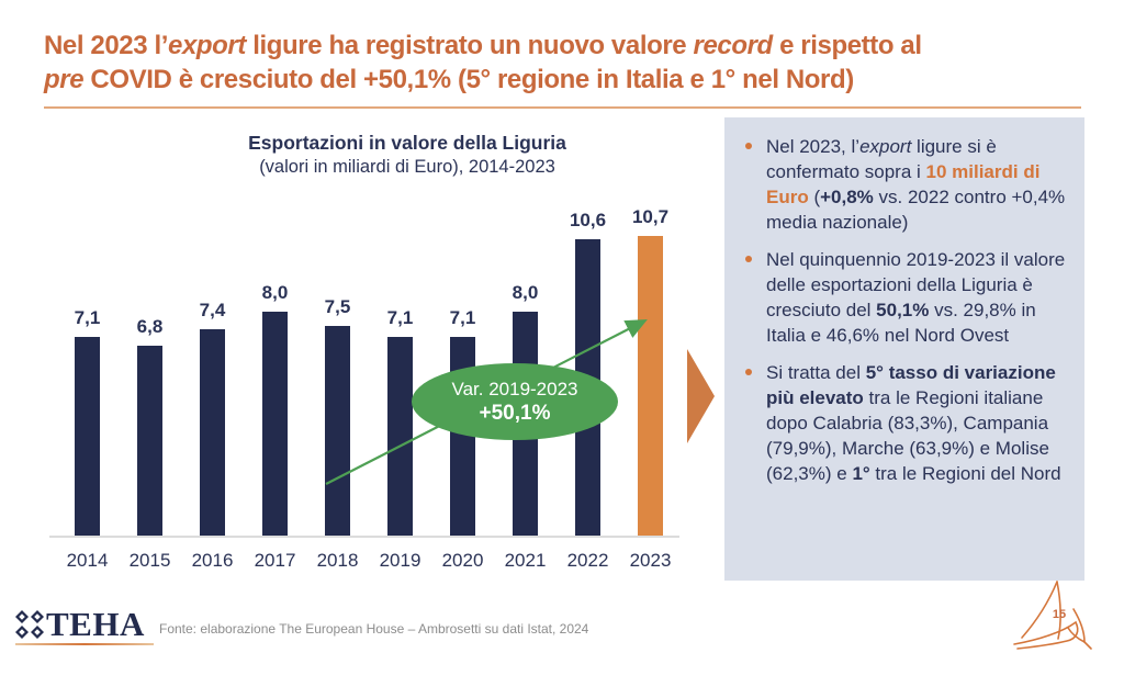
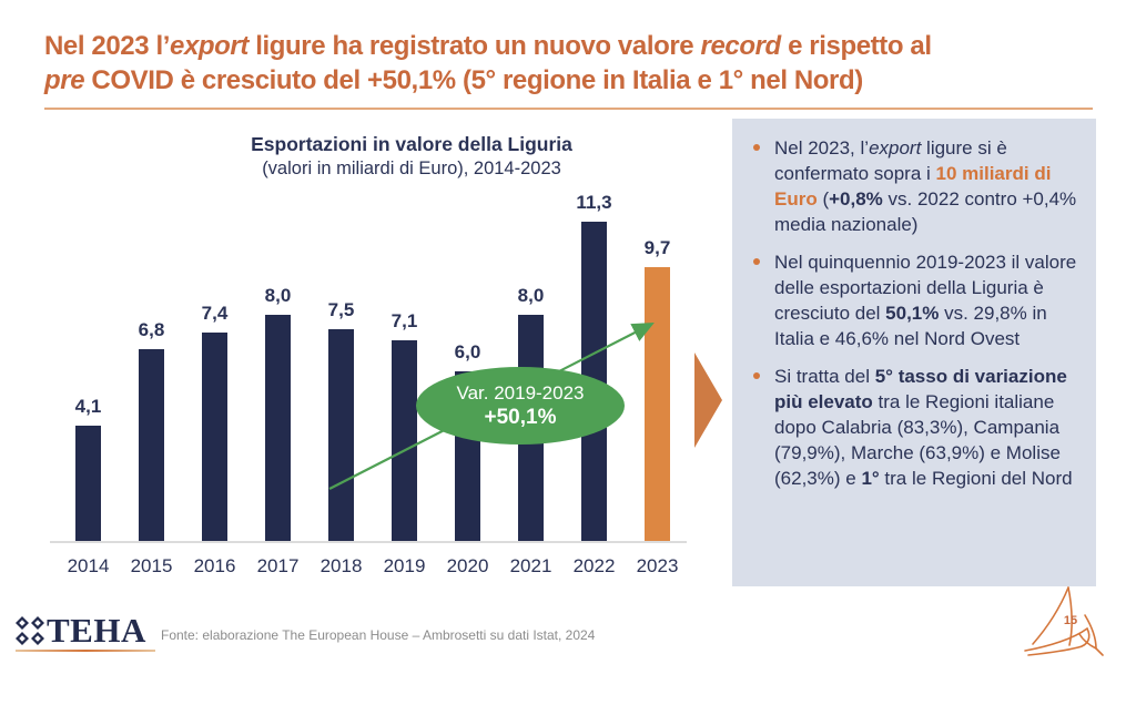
2014: 7,1 -> 4,1
2020: 7,1 -> 6,0
2022: 10,6 -> 11,3
2023: 10,7 -> 9,7
